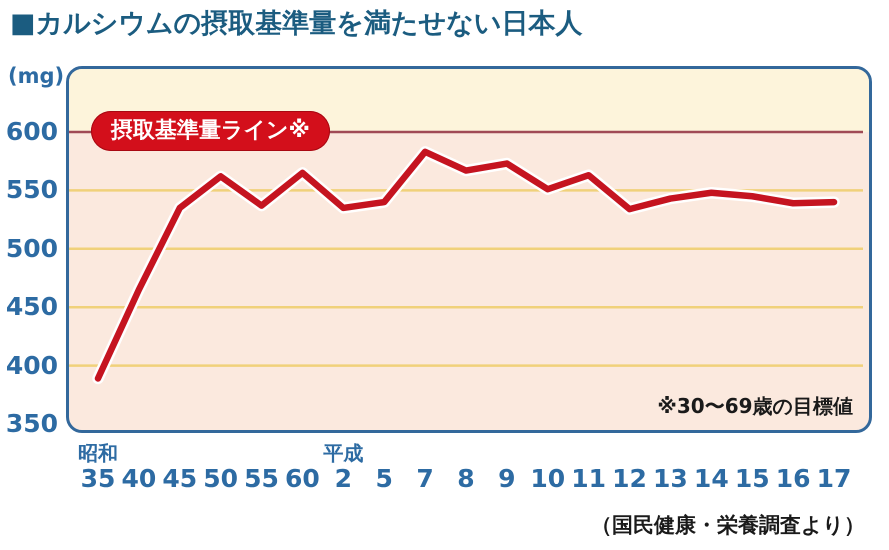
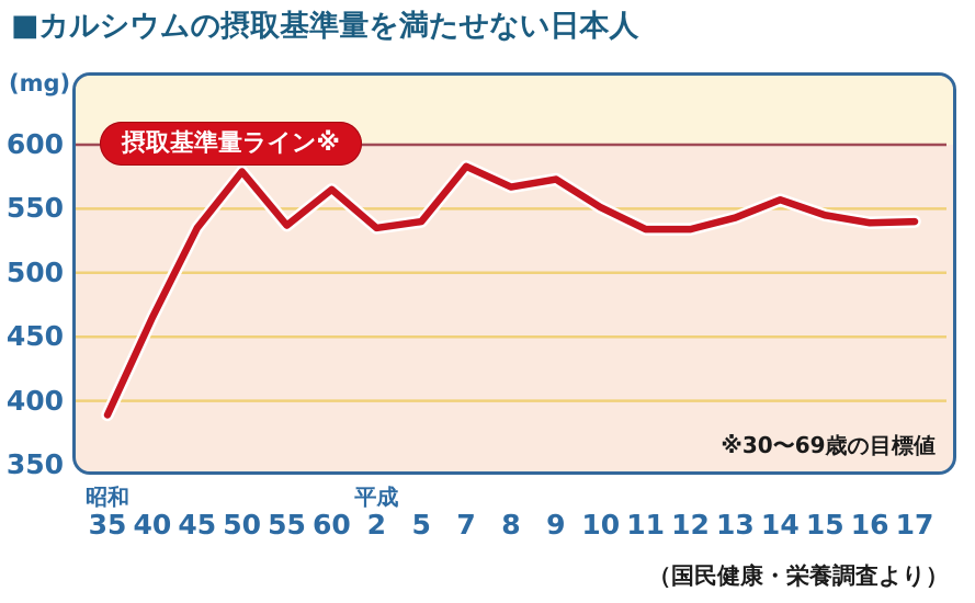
50: 562 -> 579
11: 563 -> 534
14: 548 -> 557
